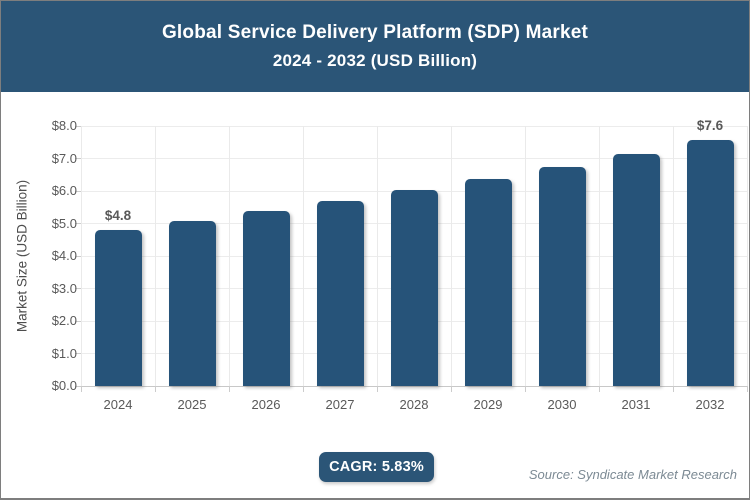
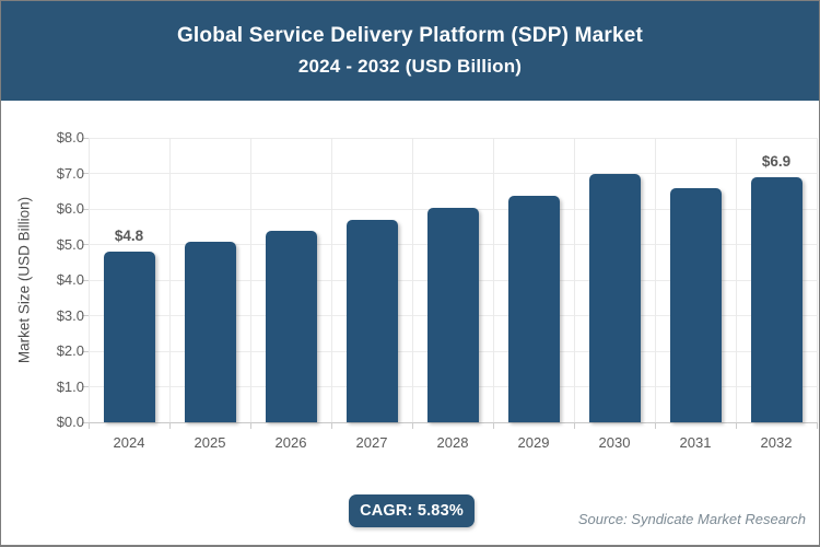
2030: $6.7 -> $7.0
2031: $7.1 -> $6.6
2032: $7.6 -> $6.9
